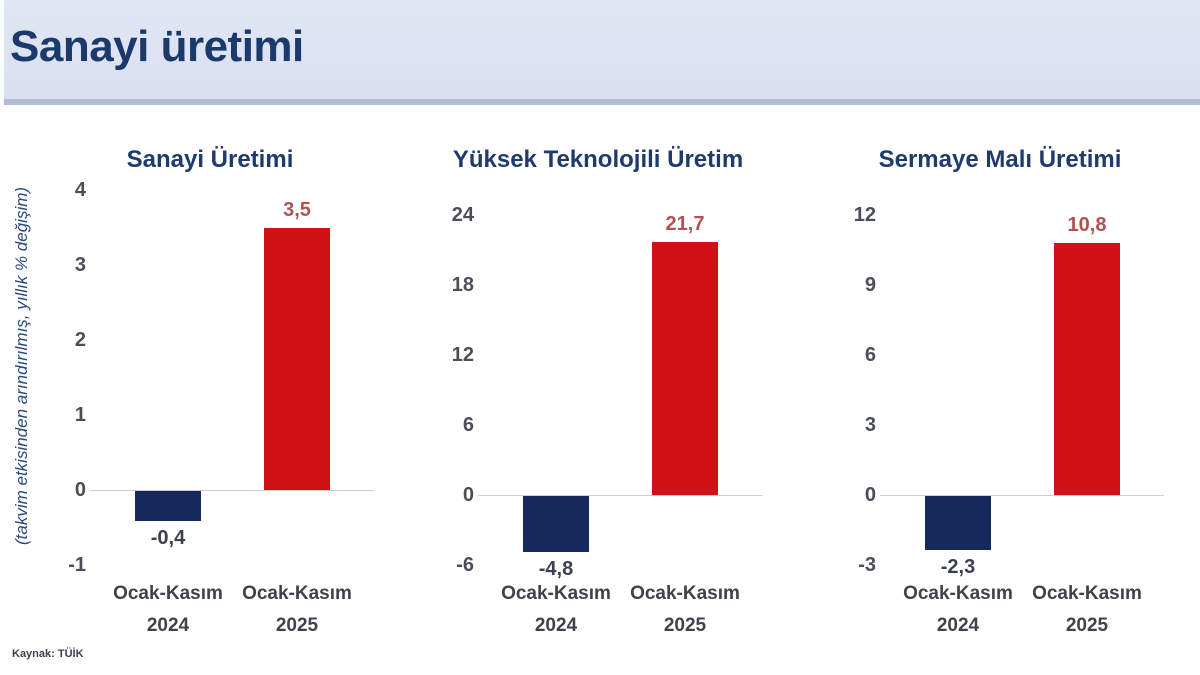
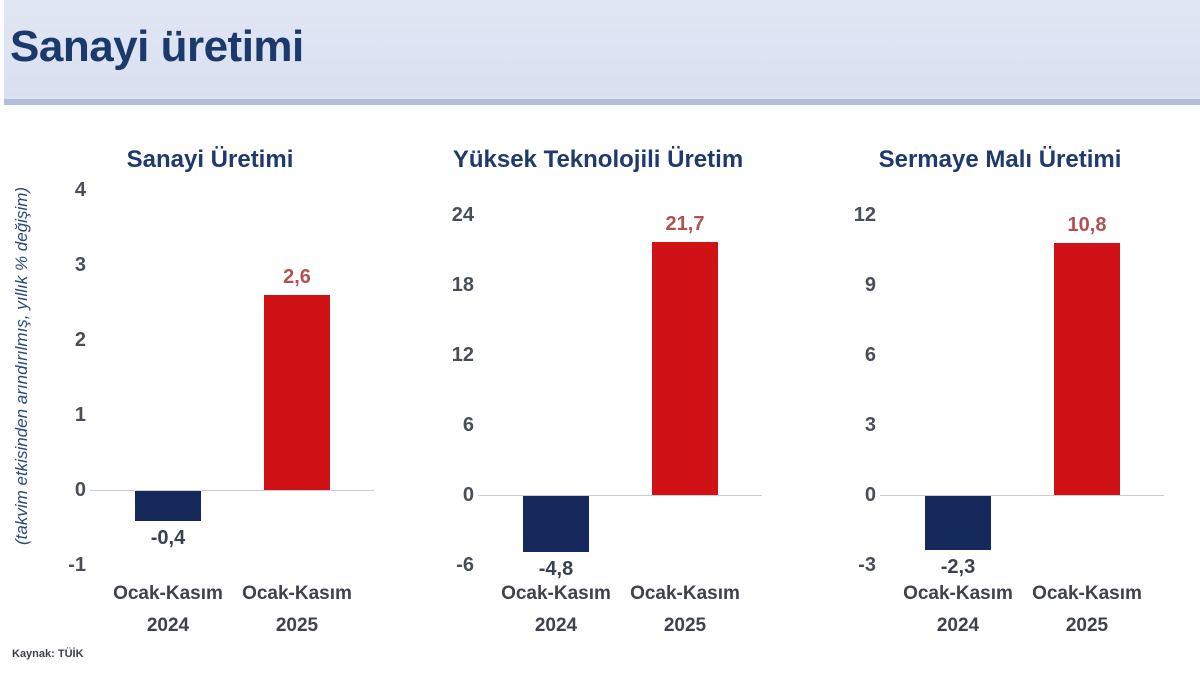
Sanayi Üretimi/Ocak-Kasım 2025: 3,5 -> 2,6
